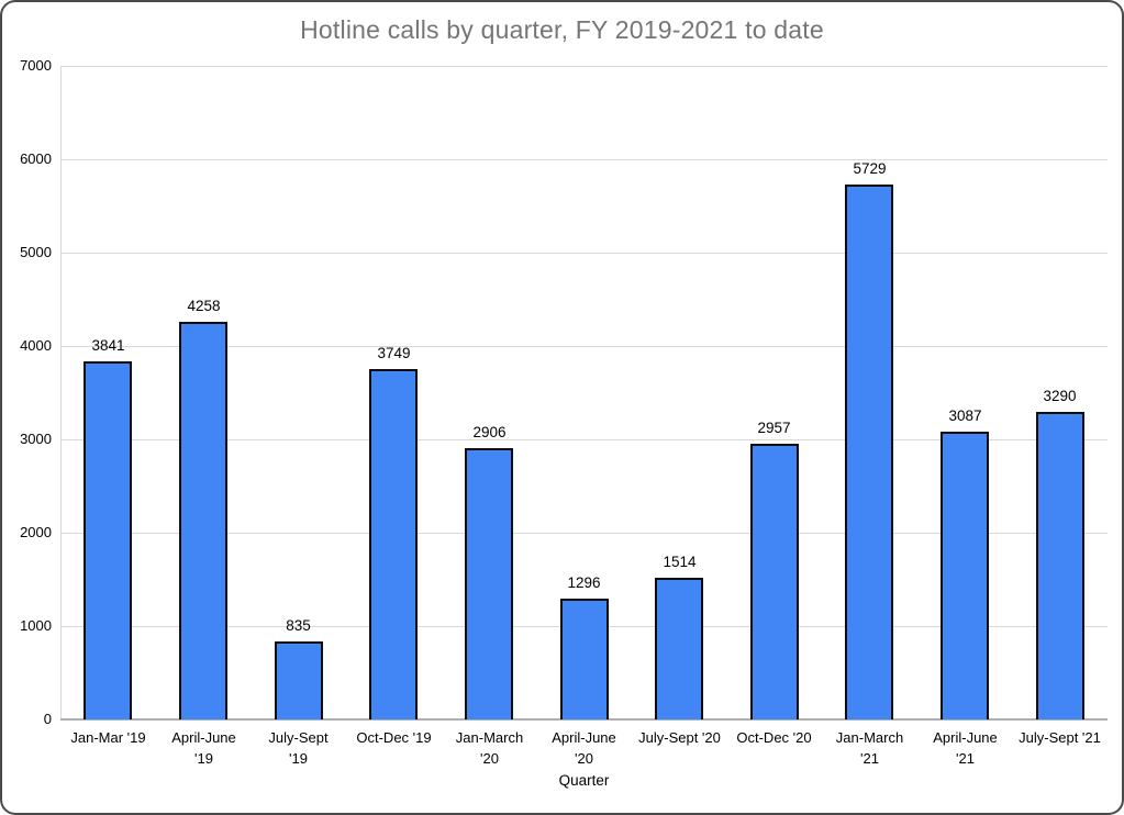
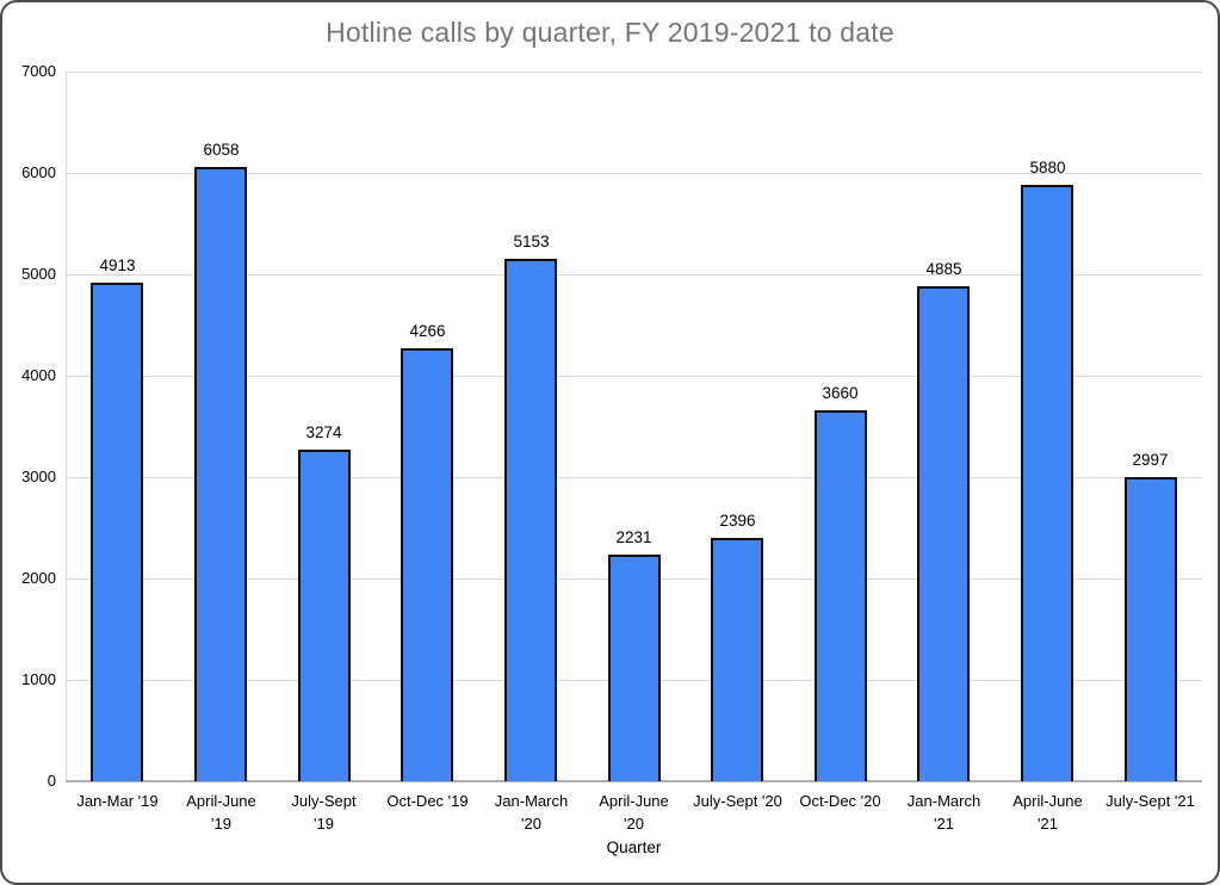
Jan-Mar '19: 3841 -> 4913
April-June '19: 4258 -> 6058
July-Sept '19: 835 -> 3274
Oct-Dec '19: 3749 -> 4266
Jan-March '20: 2906 -> 5153
April-June '20: 1296 -> 2231
July-Sept '20: 1514 -> 2396
Oct-Dec '20: 2957 -> 3660
Jan-March '21: 5729 -> 4885
April-June '21: 3087 -> 5880
July-Sept '21: 3290 -> 2997
